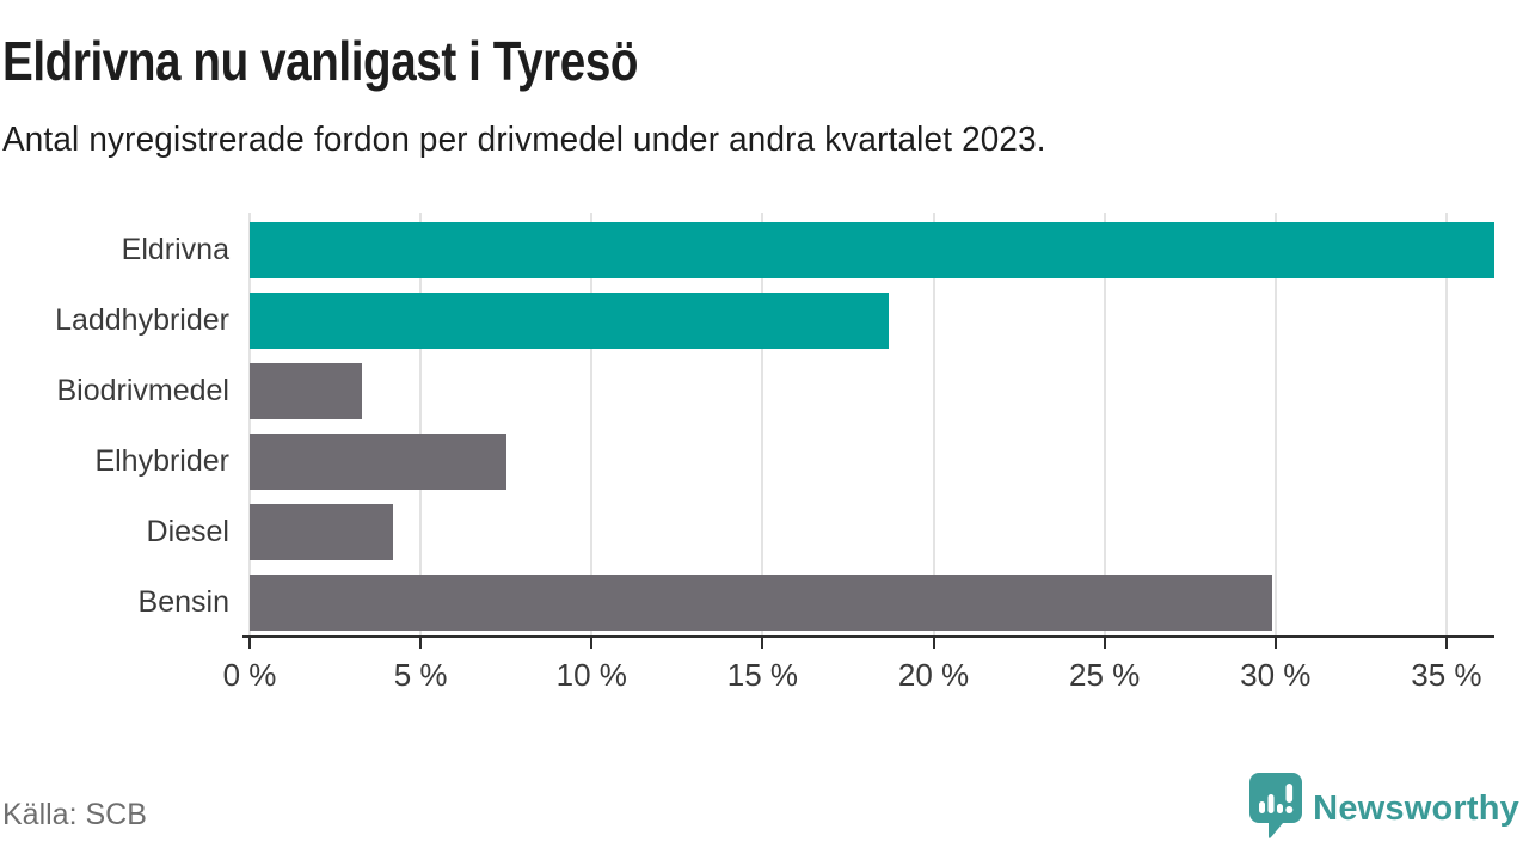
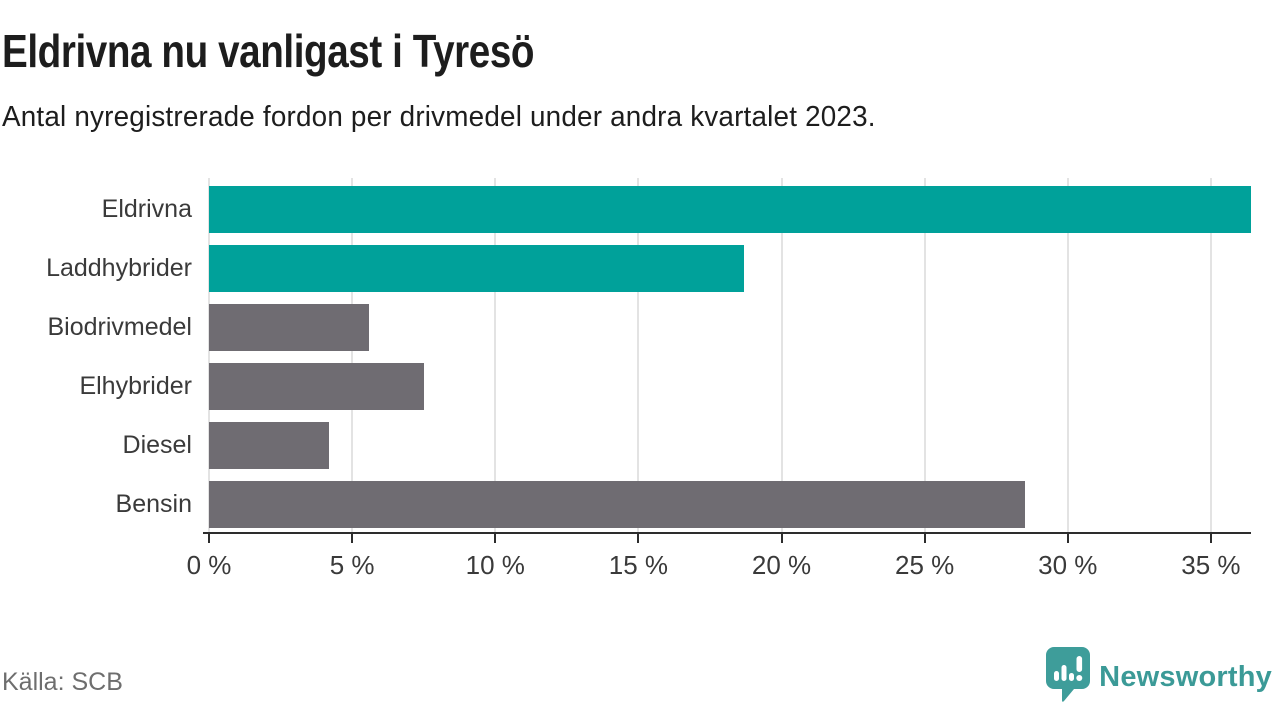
Biodrivmedel: 3.3% -> 5.6%
Bensin: 29.9% -> 28.5%
